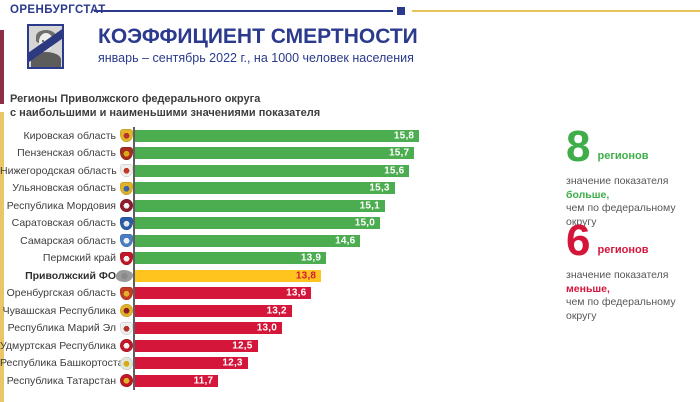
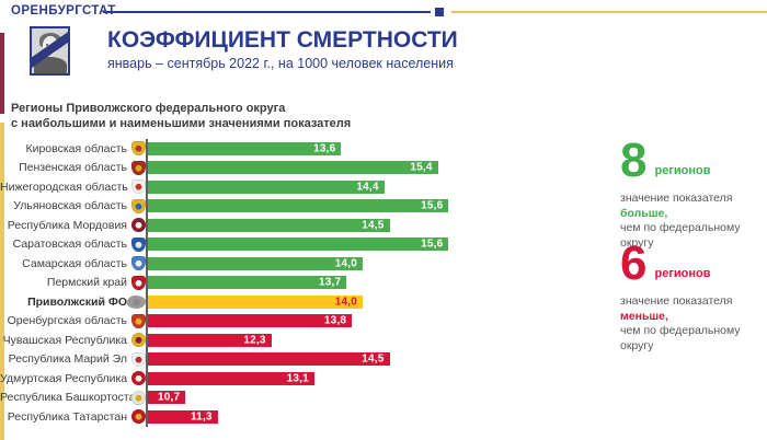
Кировская область: 15,8 -> 13,6
Пензенская область: 15,7 -> 15,4
Нижегородская область: 15,6 -> 14,4
Ульяновская область: 15,3 -> 15,6
Республика Мордовия: 15,1 -> 14,5
Саратовская область: 15,0 -> 15,6
Самарская область: 14,6 -> 14,0
Пермский край: 13,9 -> 13,7
Приволжский ФО: 13,8 -> 14,0
Оренбургская область: 13,6 -> 13,8
Чувашская Республика: 13,2 -> 12,3
Республика Марий Эл: 13,0 -> 14,5
Удмуртская Республика: 12,5 -> 13,1
Республика Башкортостан: 12,3 -> 10,7
Республика Татарстан: 11,7 -> 11,3
